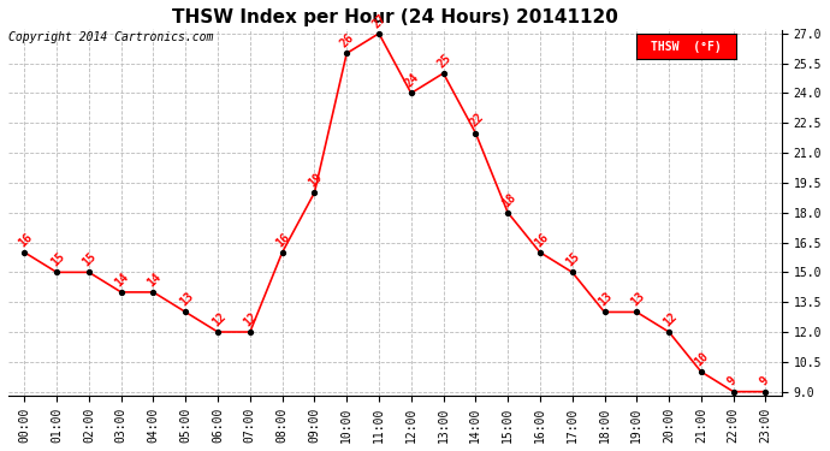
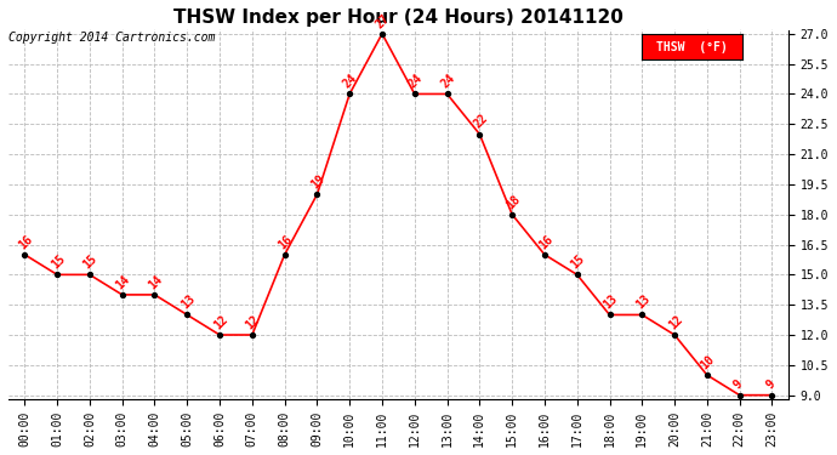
10:00: 26 -> 24
13:00: 25 -> 24
